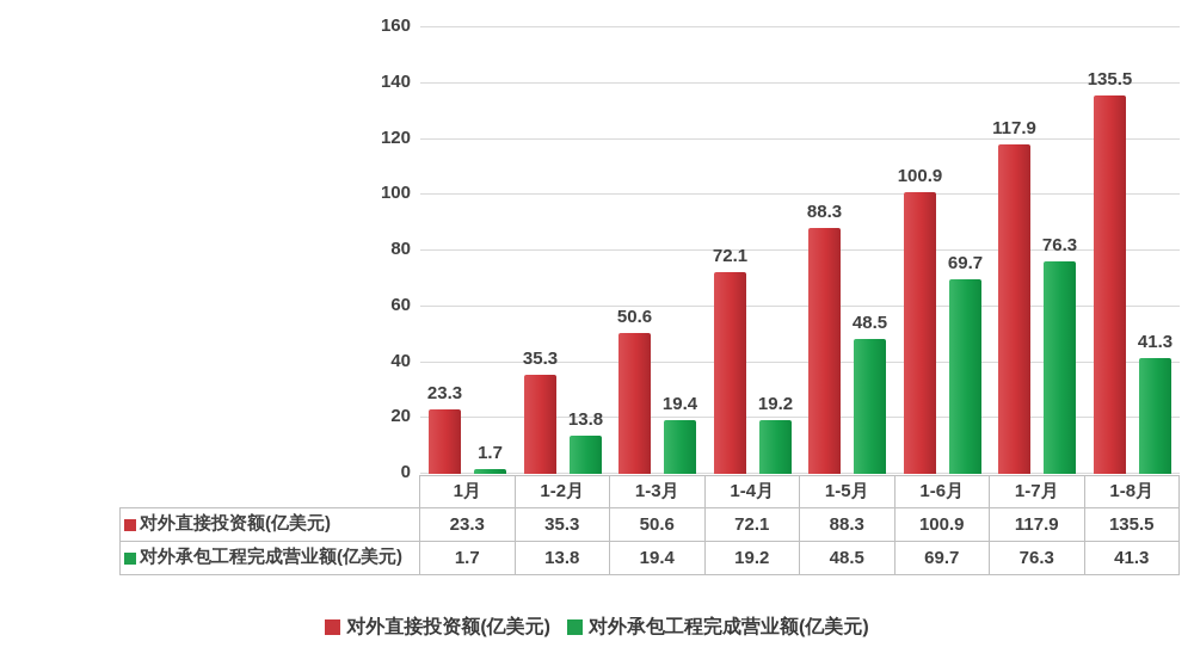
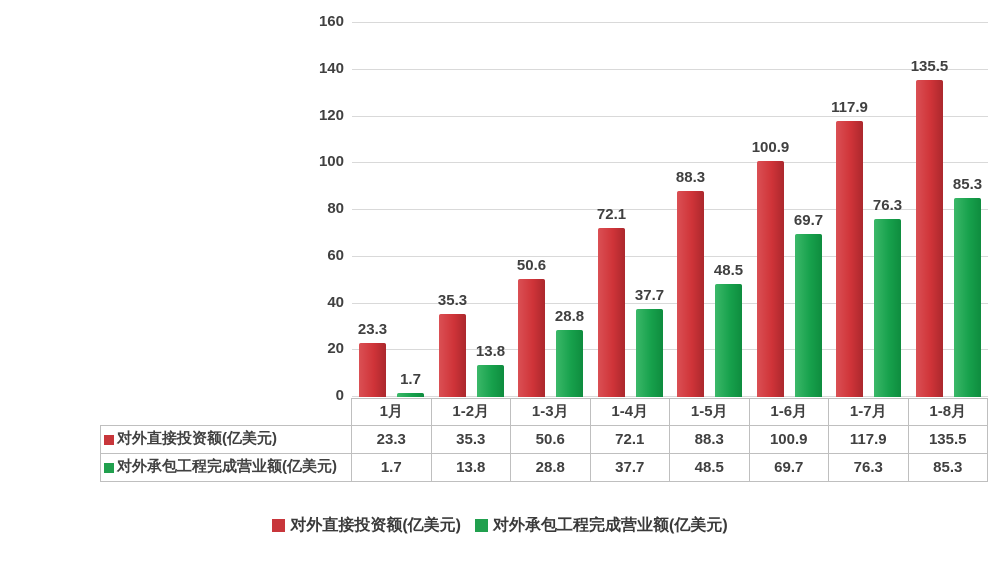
对外承包工程完成营业额(亿美元)/1-3月: 19.4 -> 28.8
对外承包工程完成营业额(亿美元)/1-4月: 19.2 -> 37.7
对外承包工程完成营业额(亿美元)/1-8月: 41.3 -> 85.3
